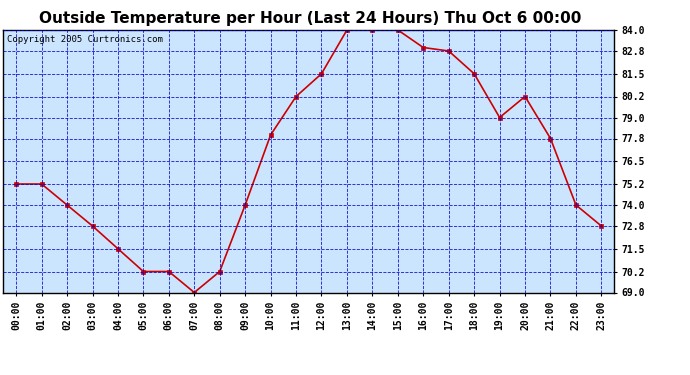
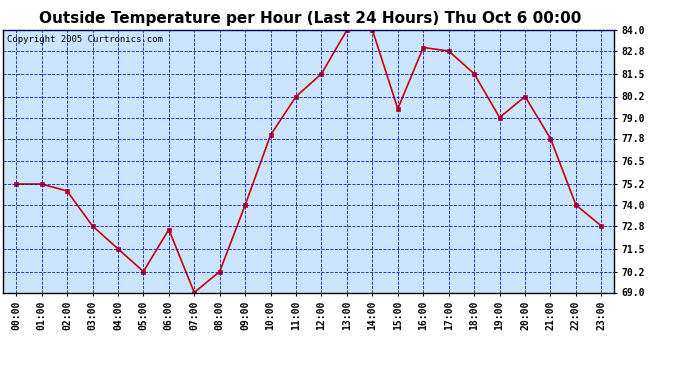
02:00: 74.0 -> 74.8
06:00: 70.2 -> 72.6
15:00: 84.0 -> 79.5
